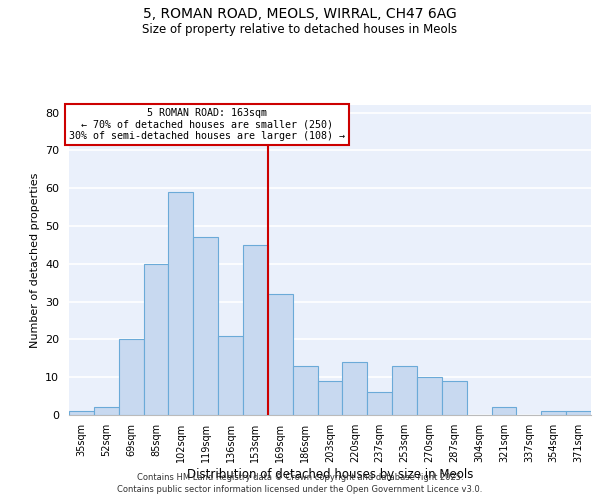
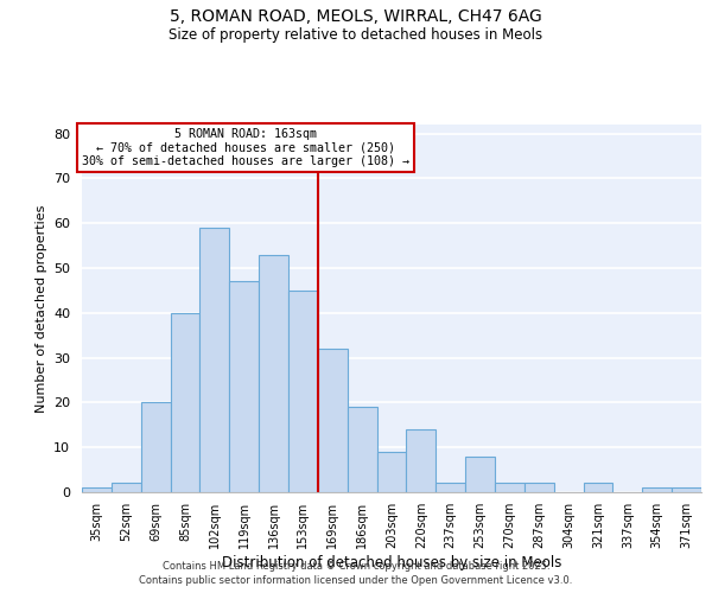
136sqm: 21 -> 53
186sqm: 13 -> 19
237sqm: 6 -> 2
253sqm: 13 -> 8
270sqm: 10 -> 2
287sqm: 9 -> 2
